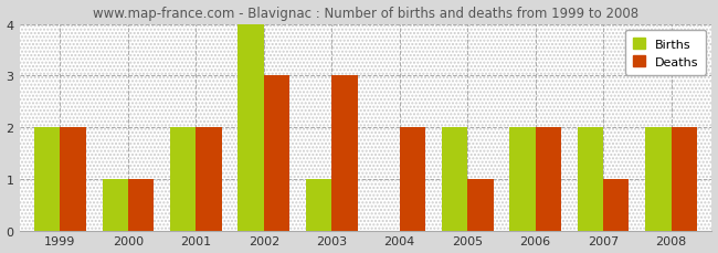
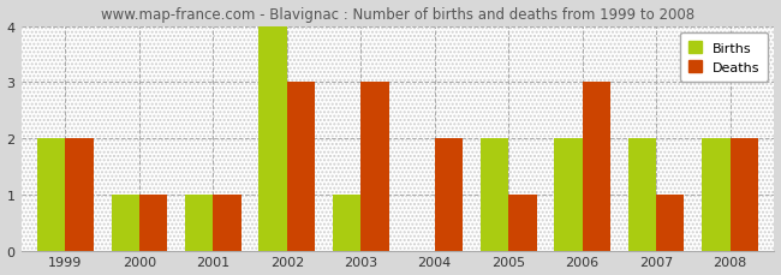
Births/2001: 2 -> 1
Deaths/2001: 2 -> 1
Deaths/2006: 2 -> 3
